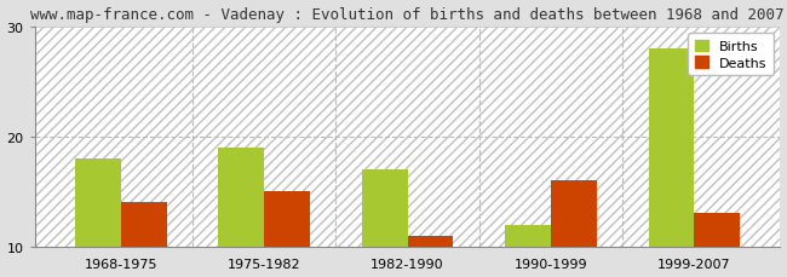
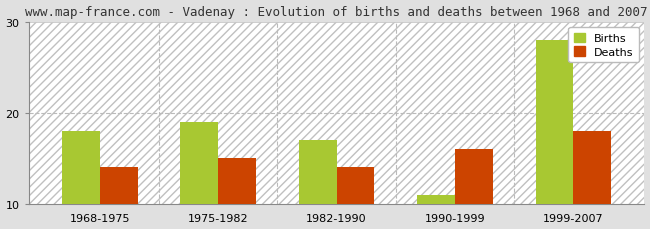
Deaths/1982-1990: 11 -> 14
Births/1990-1999: 12 -> 11
Deaths/1999-2007: 13 -> 18
